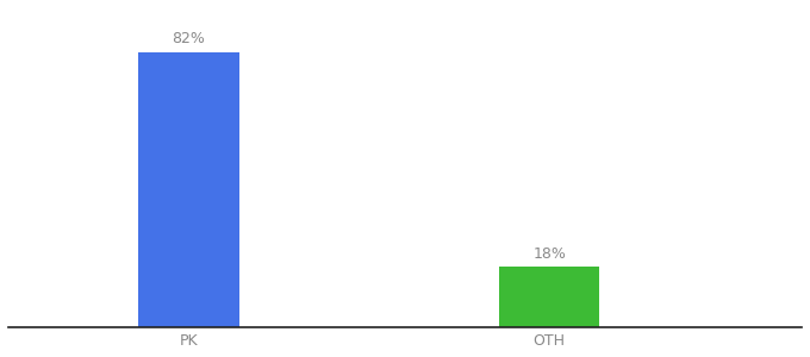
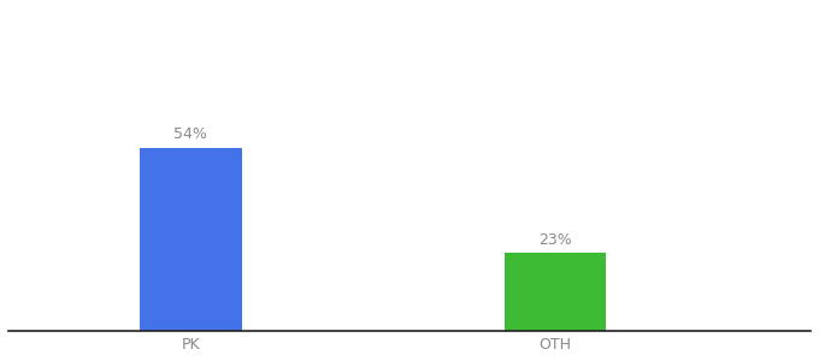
PK: 82% -> 54%
OTH: 18% -> 23%
